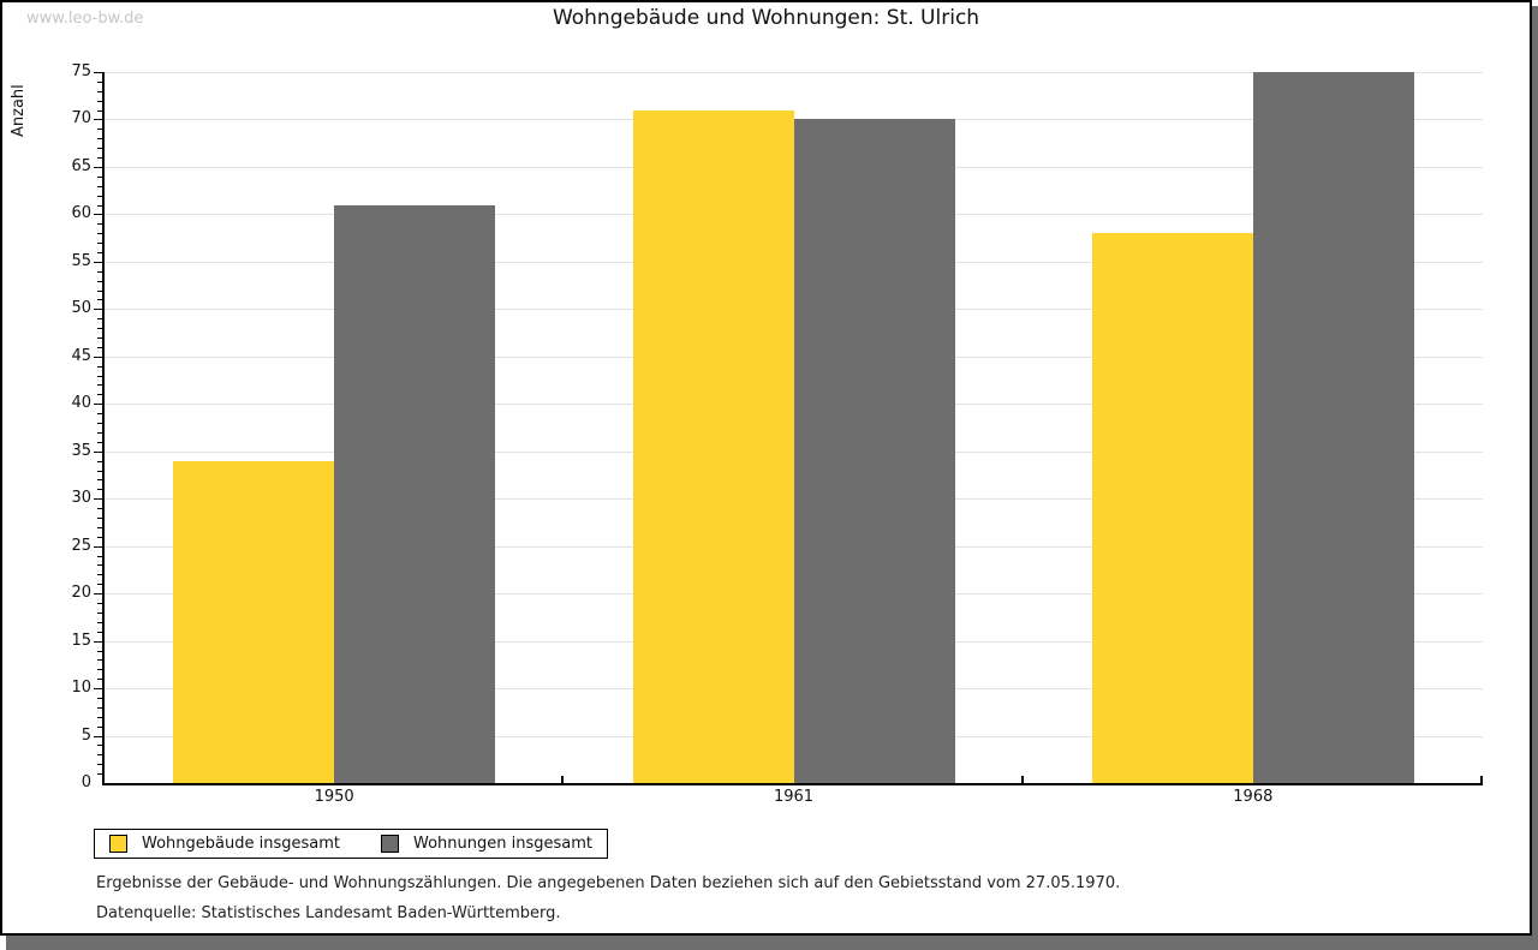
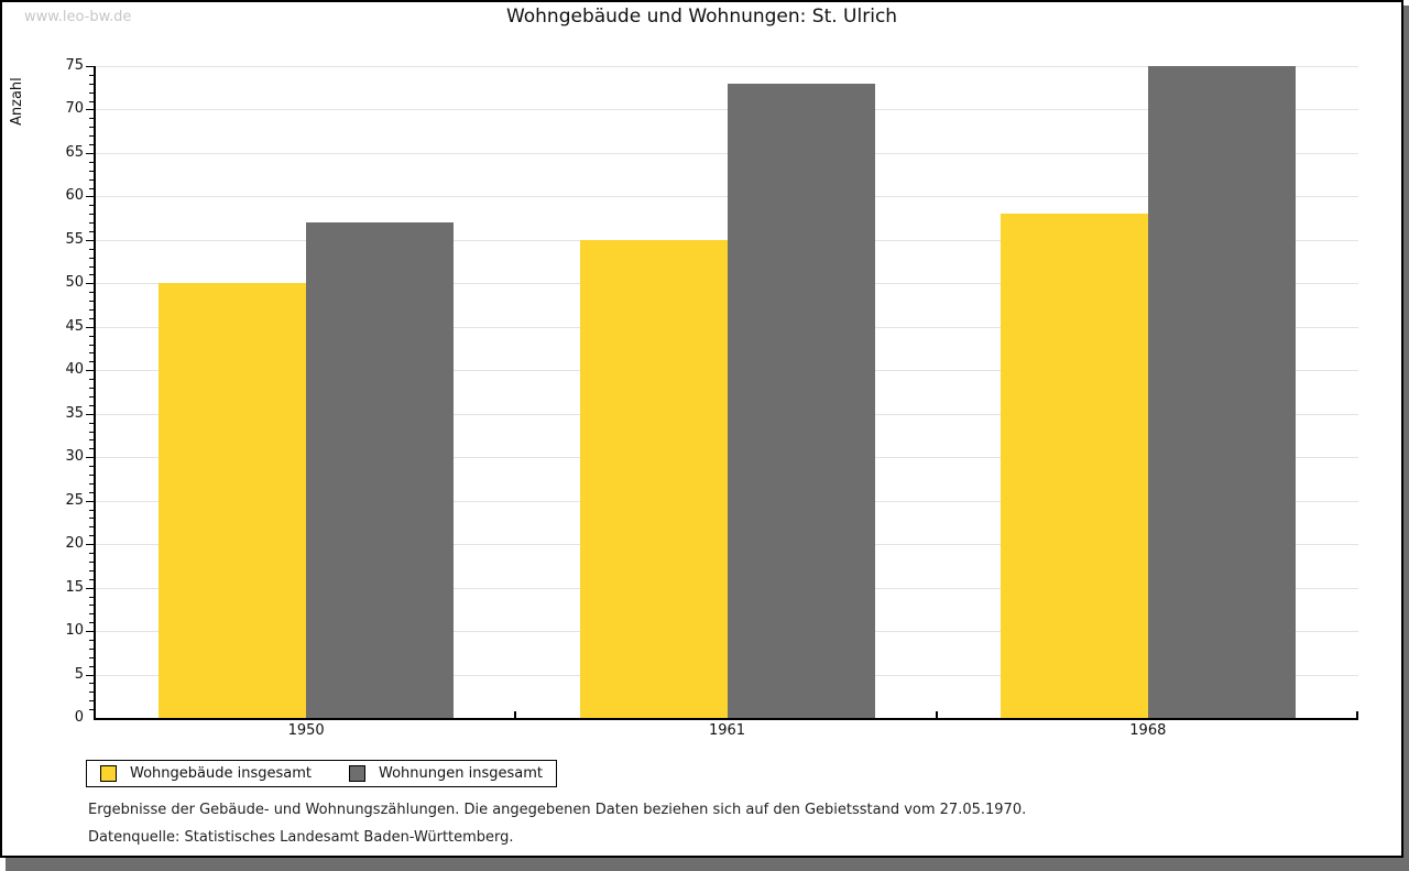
Wohngebäude insgesamt/1950: 34 -> 50
Wohnungen insgesamt/1950: 61 -> 57
Wohngebäude insgesamt/1961: 71 -> 55
Wohnungen insgesamt/1961: 70 -> 73
